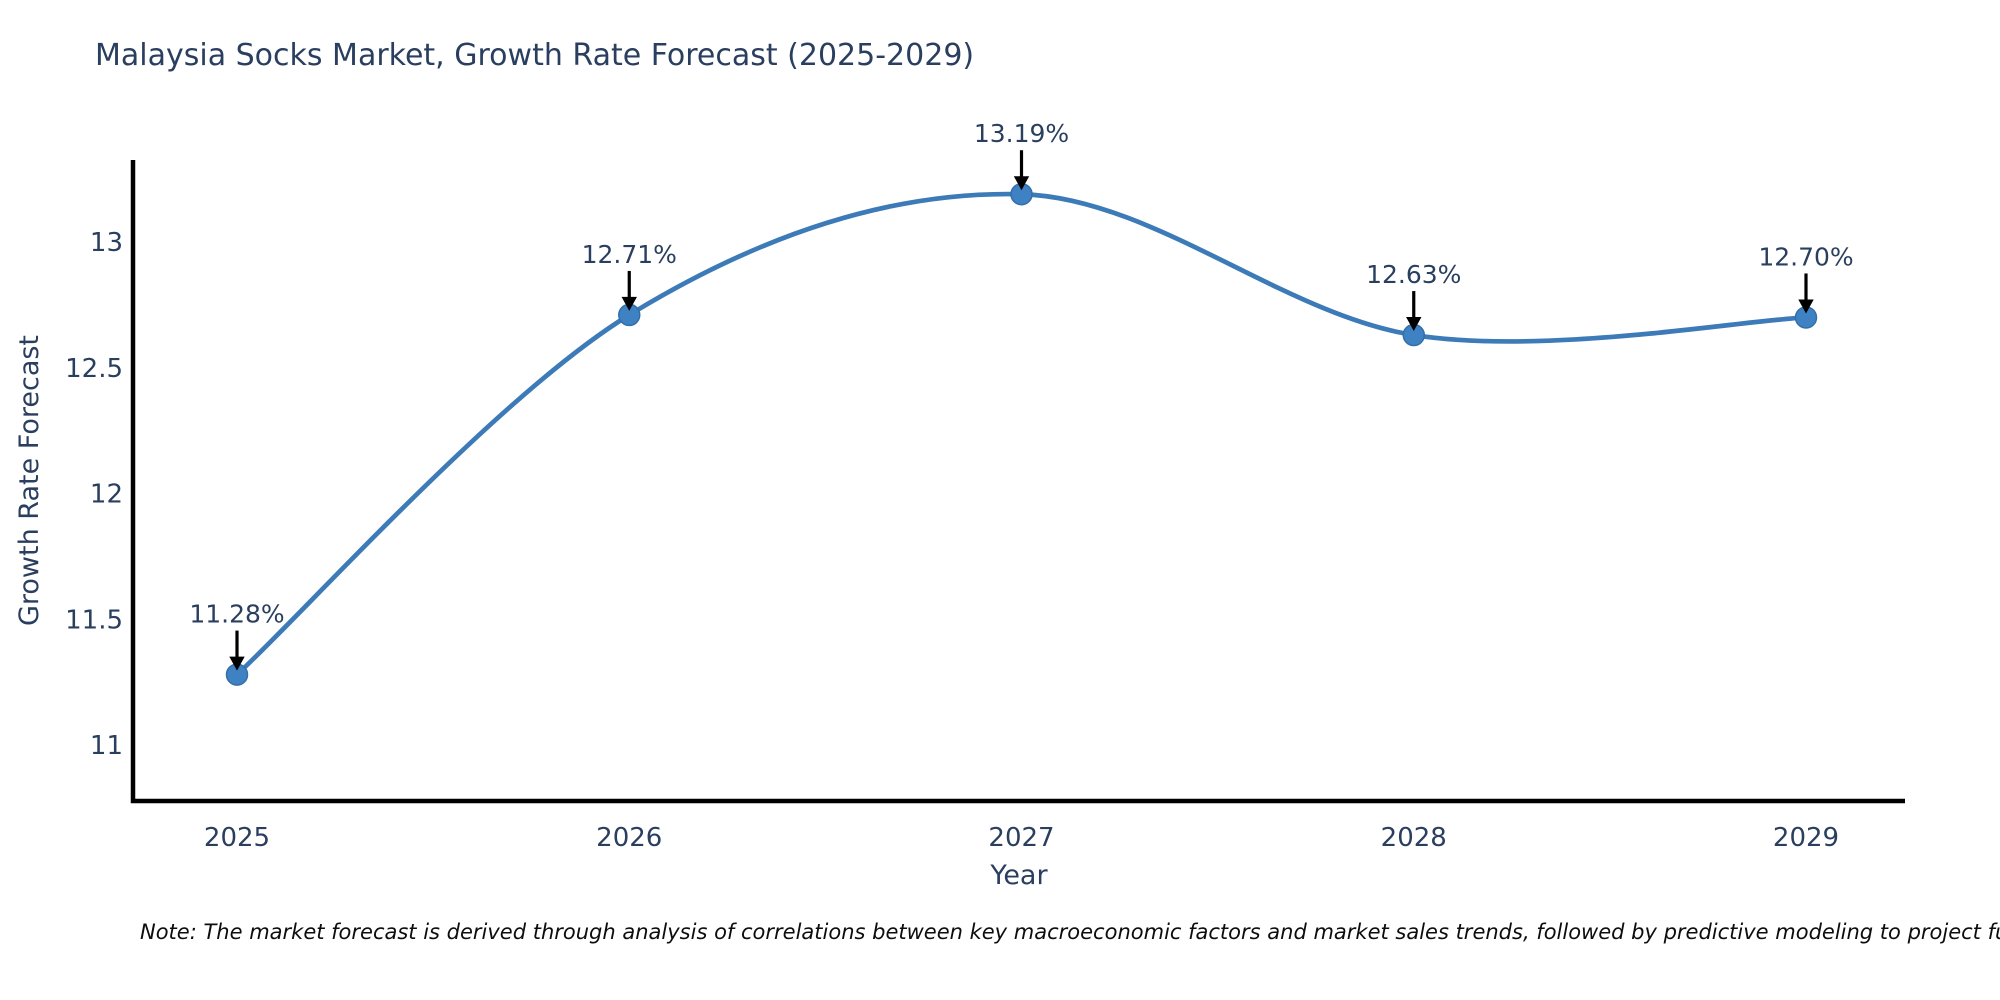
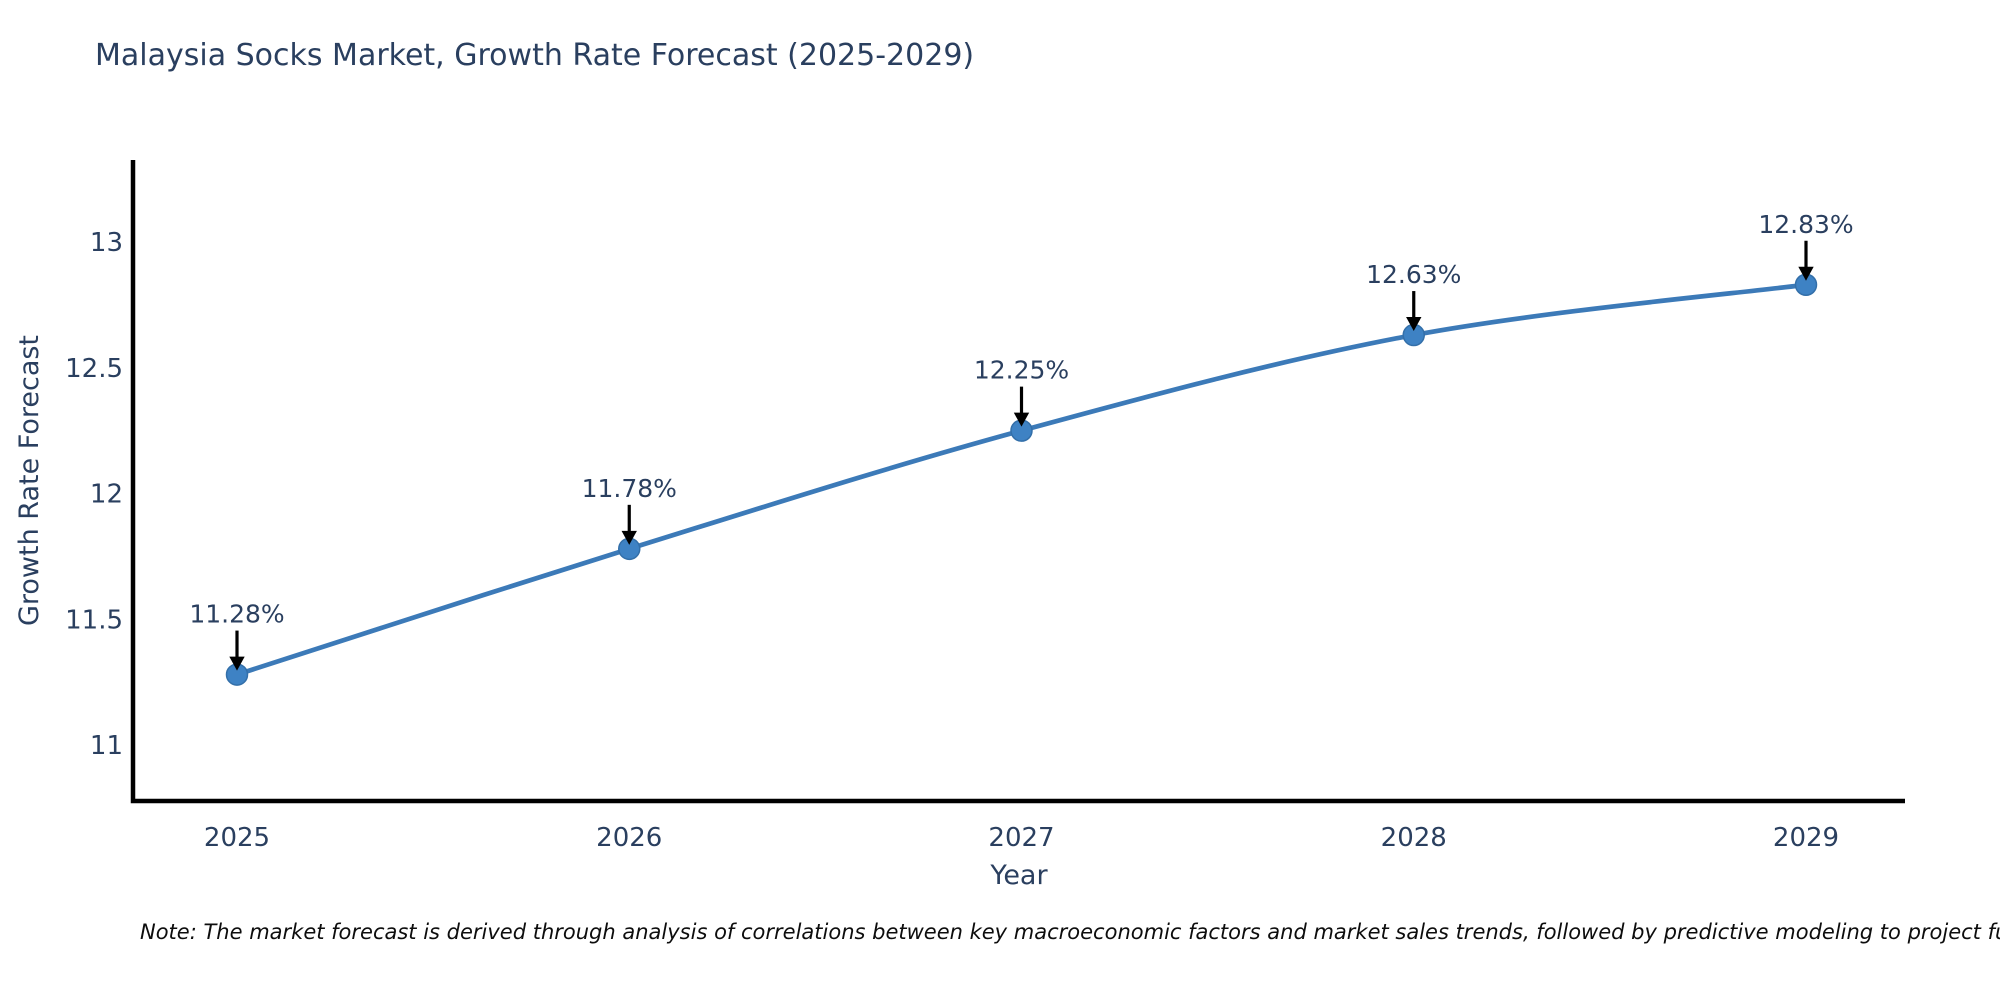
2026: 12.71% -> 11.78%
2027: 13.19% -> 12.25%
2029: 12.70% -> 12.83%
